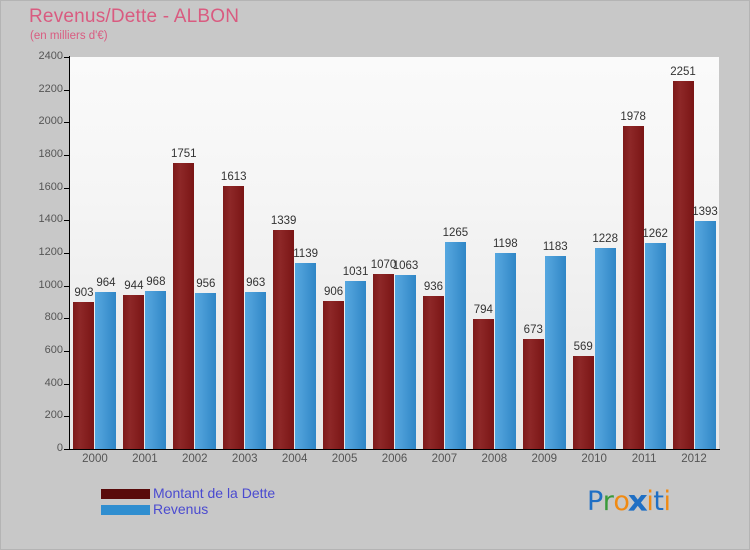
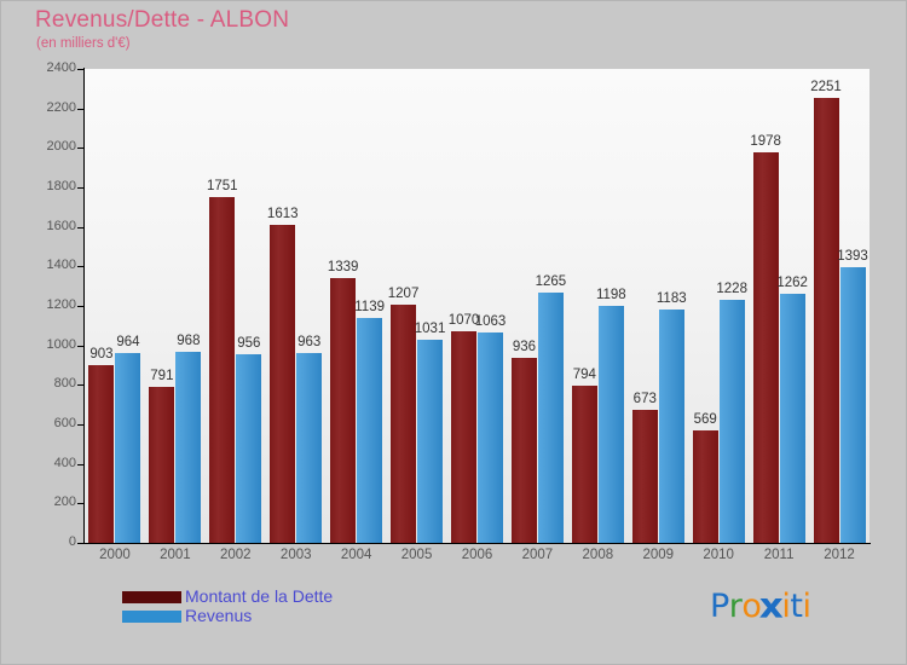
Montant de la Dette/2001: 944 -> 791
Montant de la Dette/2005: 906 -> 1207
